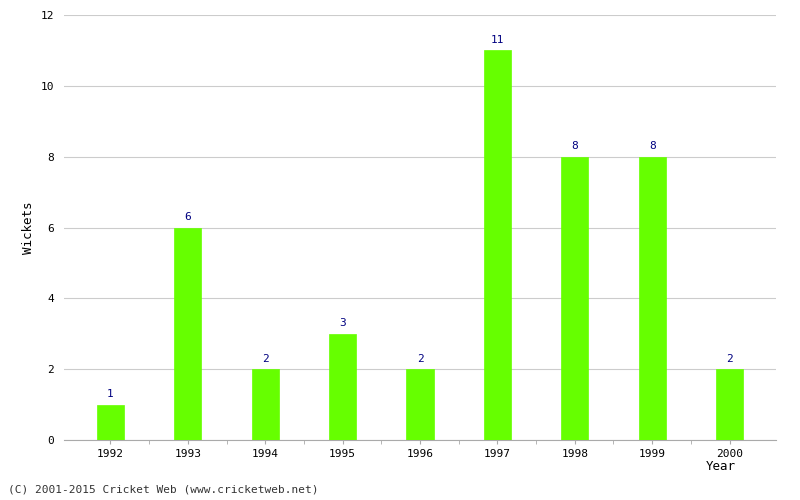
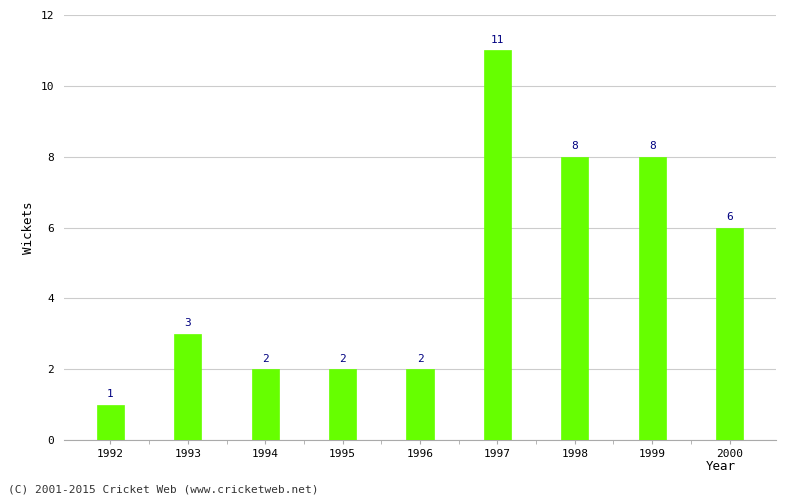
1993: 6 -> 3
1995: 3 -> 2
2000: 2 -> 6
